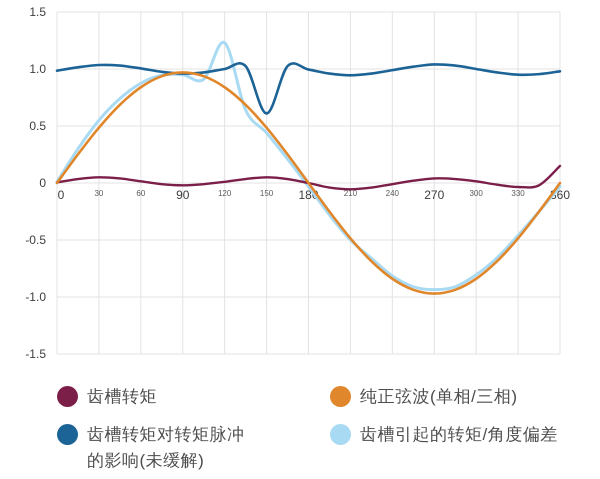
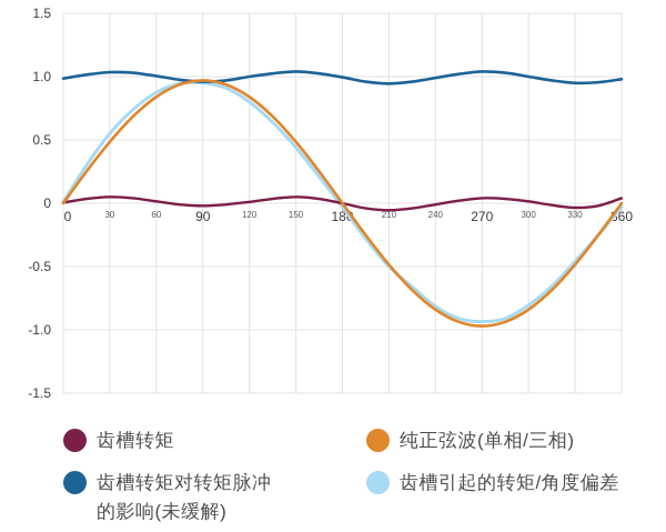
齿槽引起的转矩/角度偏差/120: 1.23 -> 0.80
齿槽转矩对转矩脉冲的影响(未缓解)/150: 0.61 -> 1.04
齿槽转矩/360: 0.15 -> 0.04
